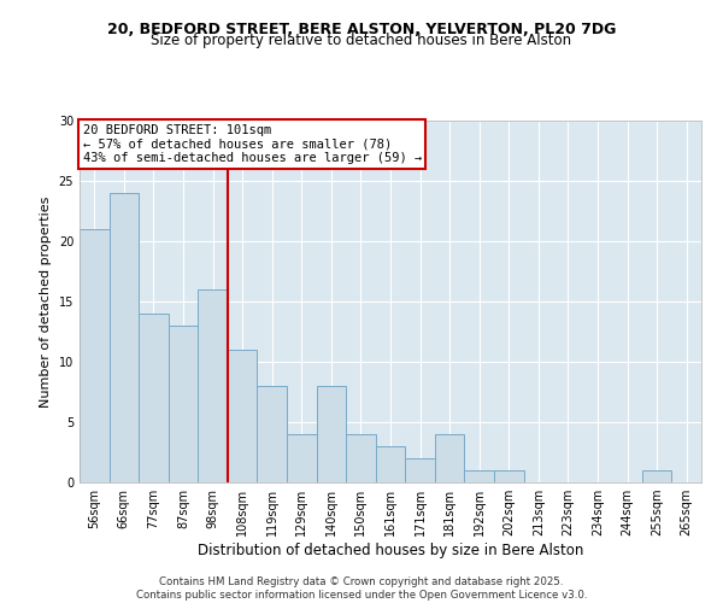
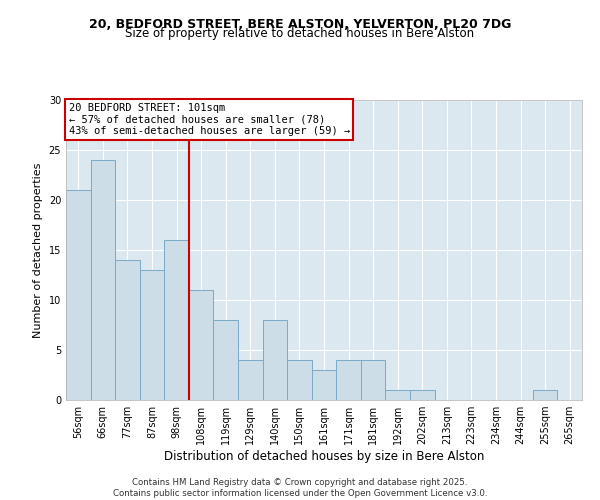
171sqm: 2 -> 4
